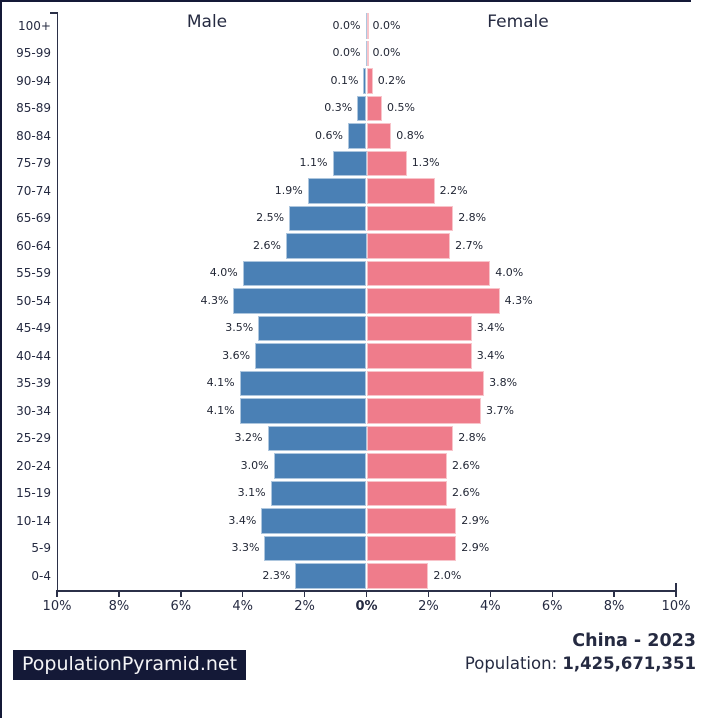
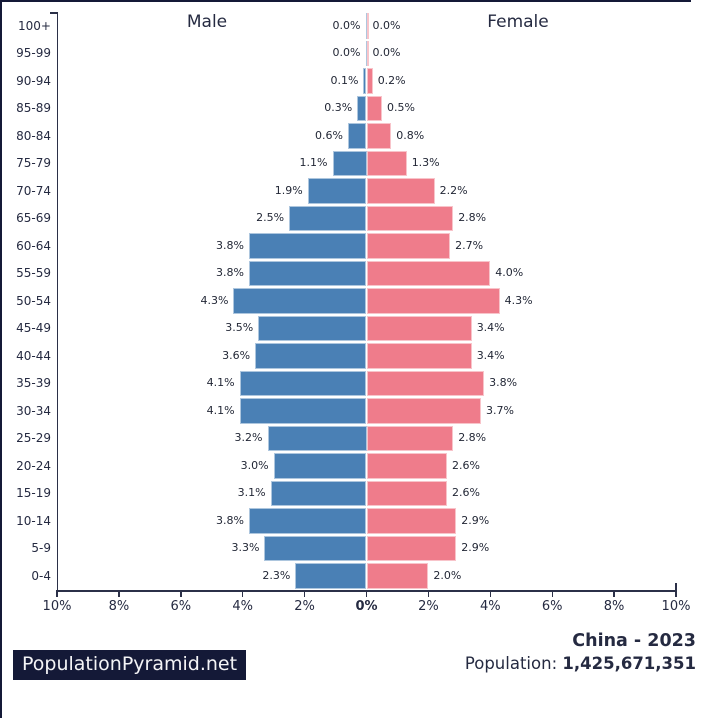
Male/60-64: 2.6% -> 3.8%
Male/55-59: 4.0% -> 3.8%
Male/10-14: 3.4% -> 3.8%
